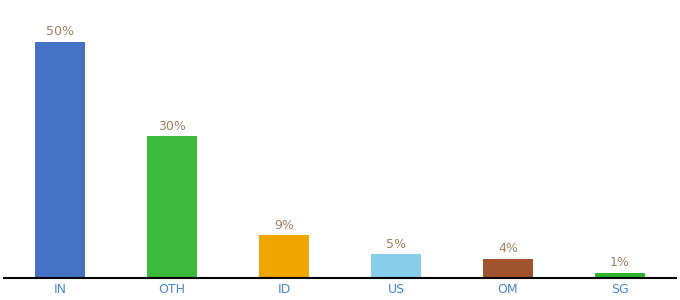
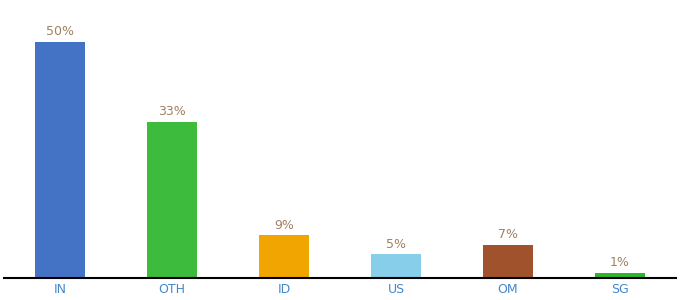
OTH: 30% -> 33%
OM: 4% -> 7%
